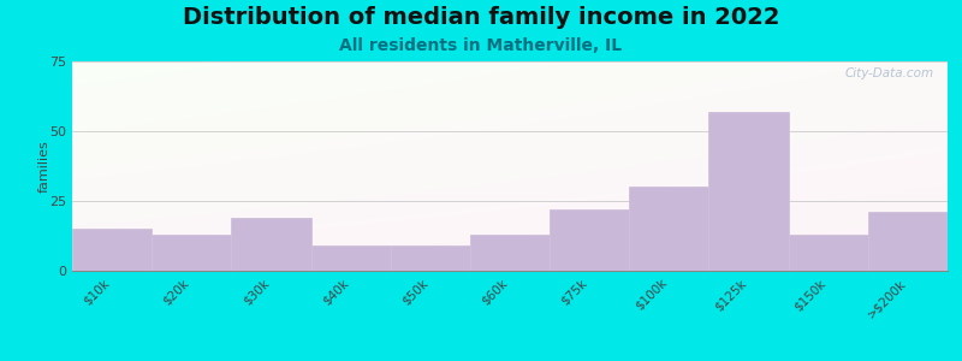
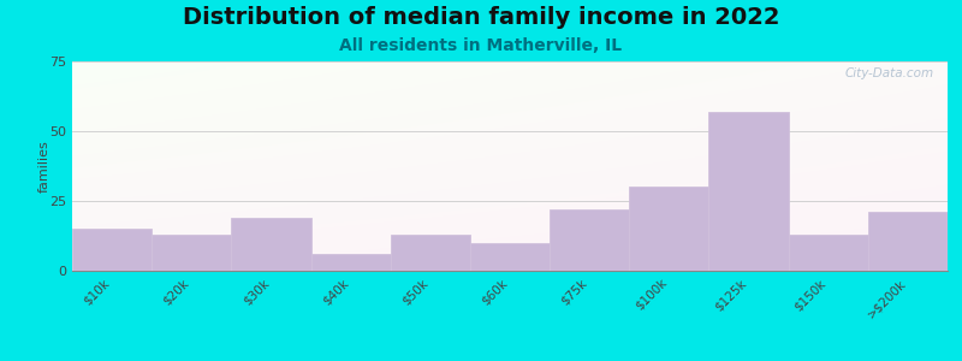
$40k: 9 -> 6
$50k: 9 -> 13
$60k: 13 -> 10
